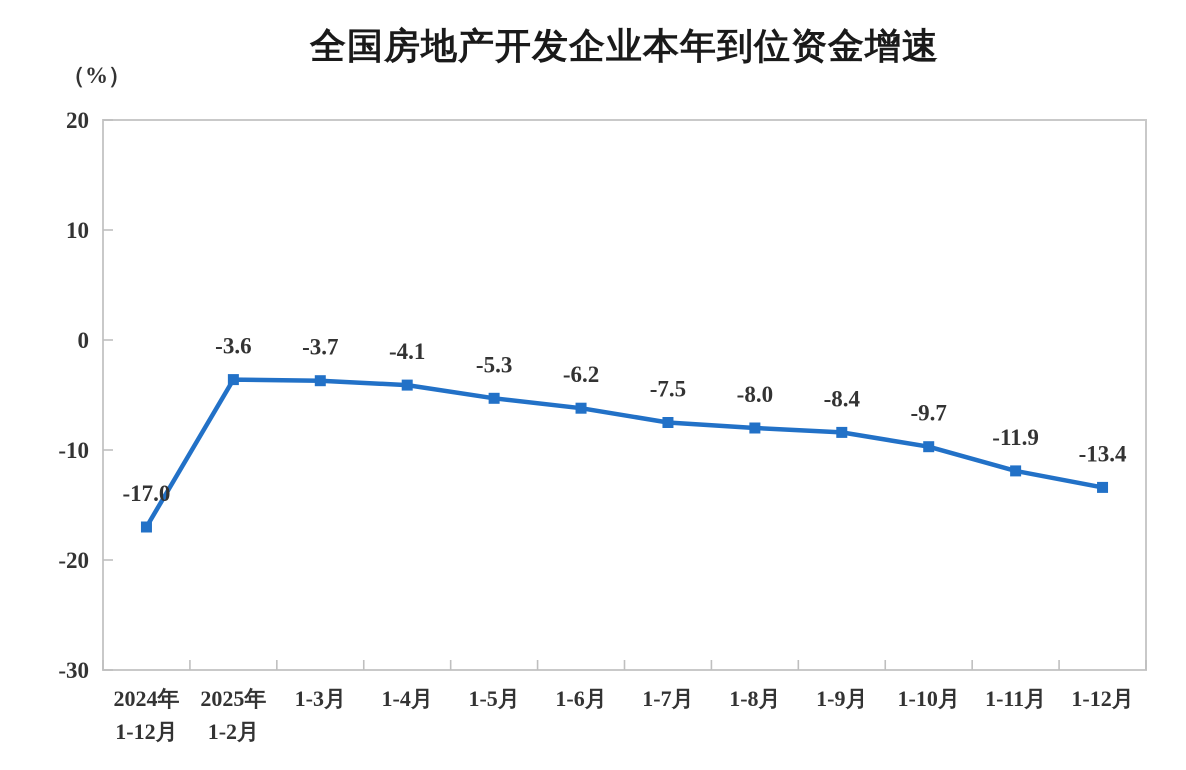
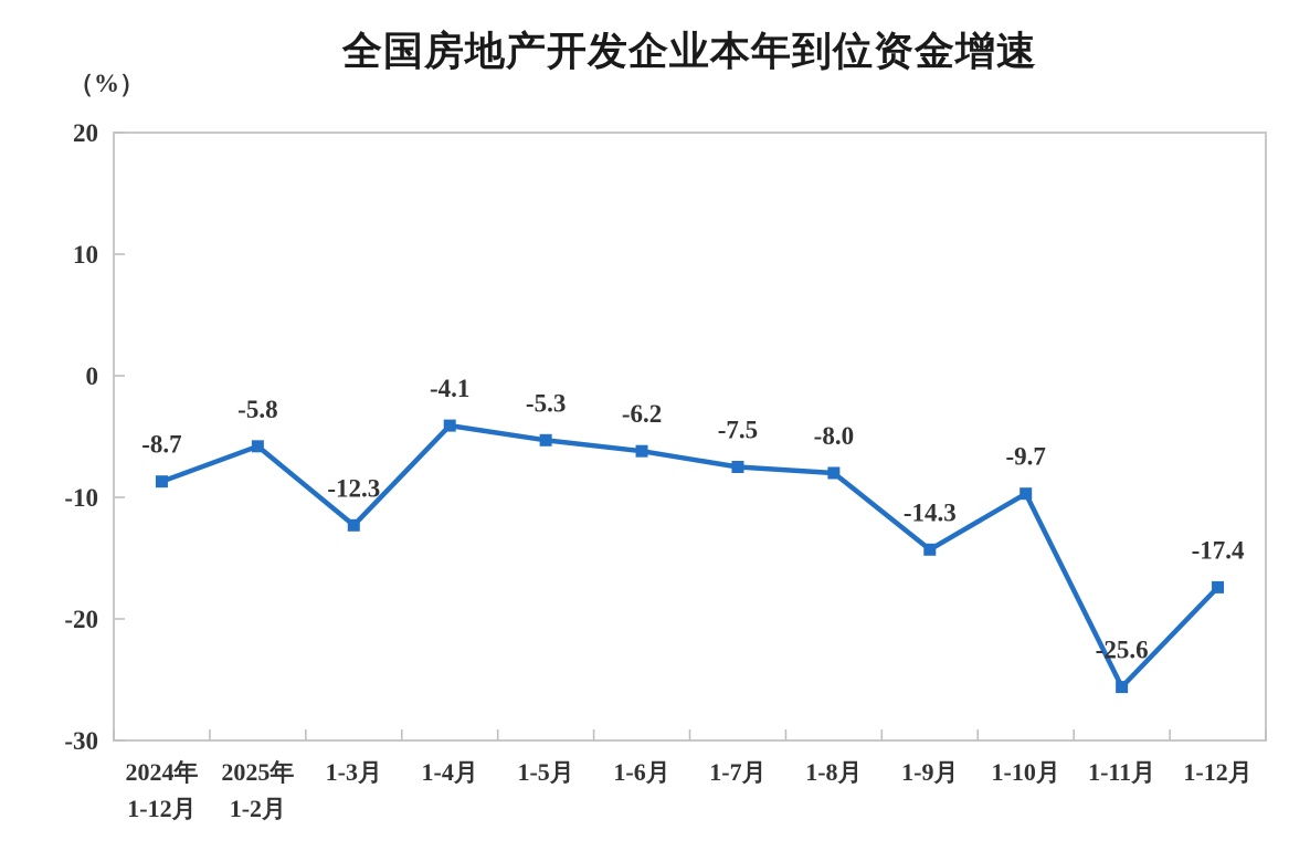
2024年 1-12月: -17.0 -> -8.7
2025年 1-2月: -3.6 -> -5.8
1-3月: -3.7 -> -12.3
1-9月: -8.4 -> -14.3
1-11月: -11.9 -> -25.6
1-12月: -13.4 -> -17.4
